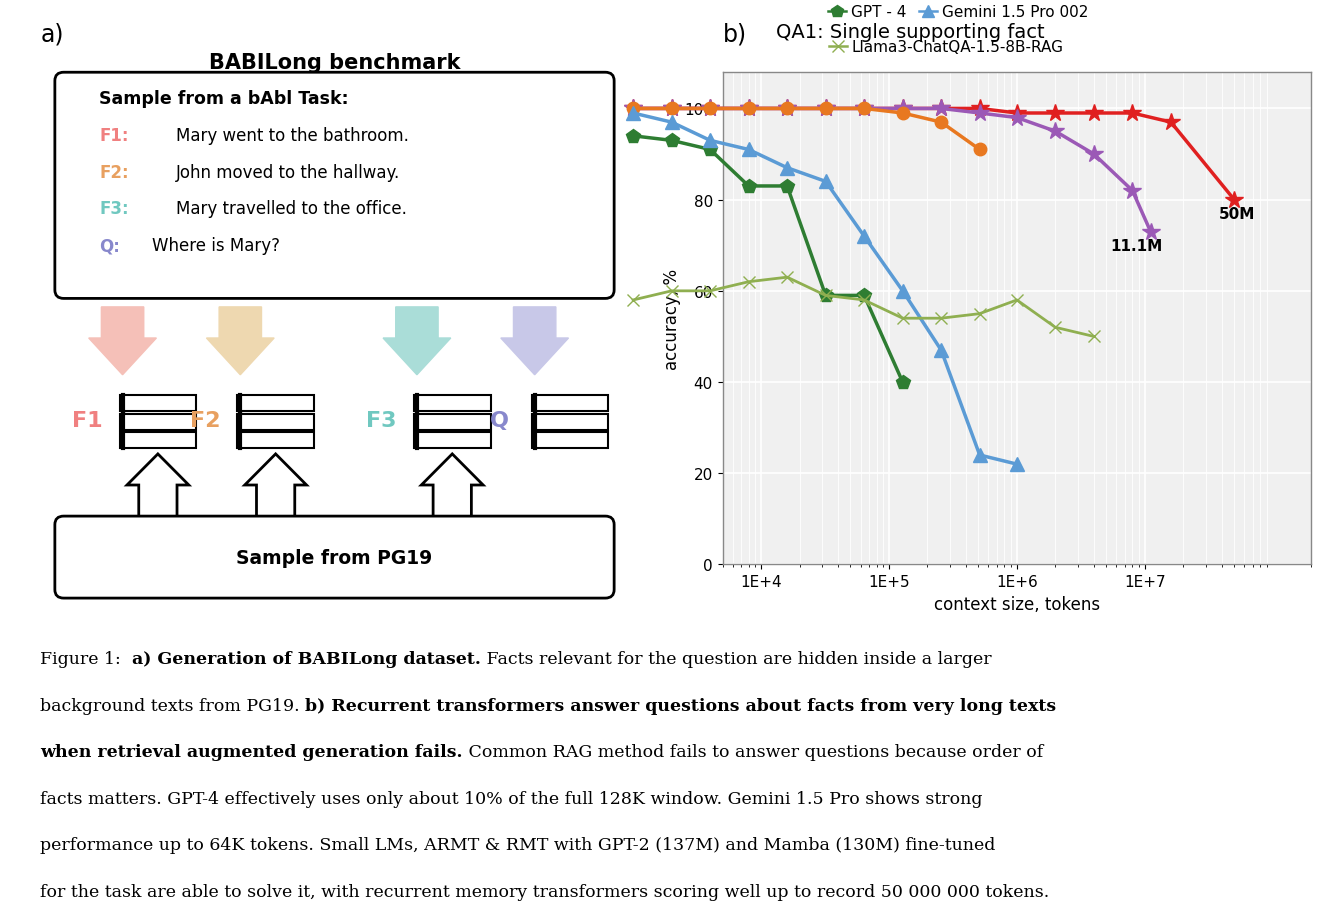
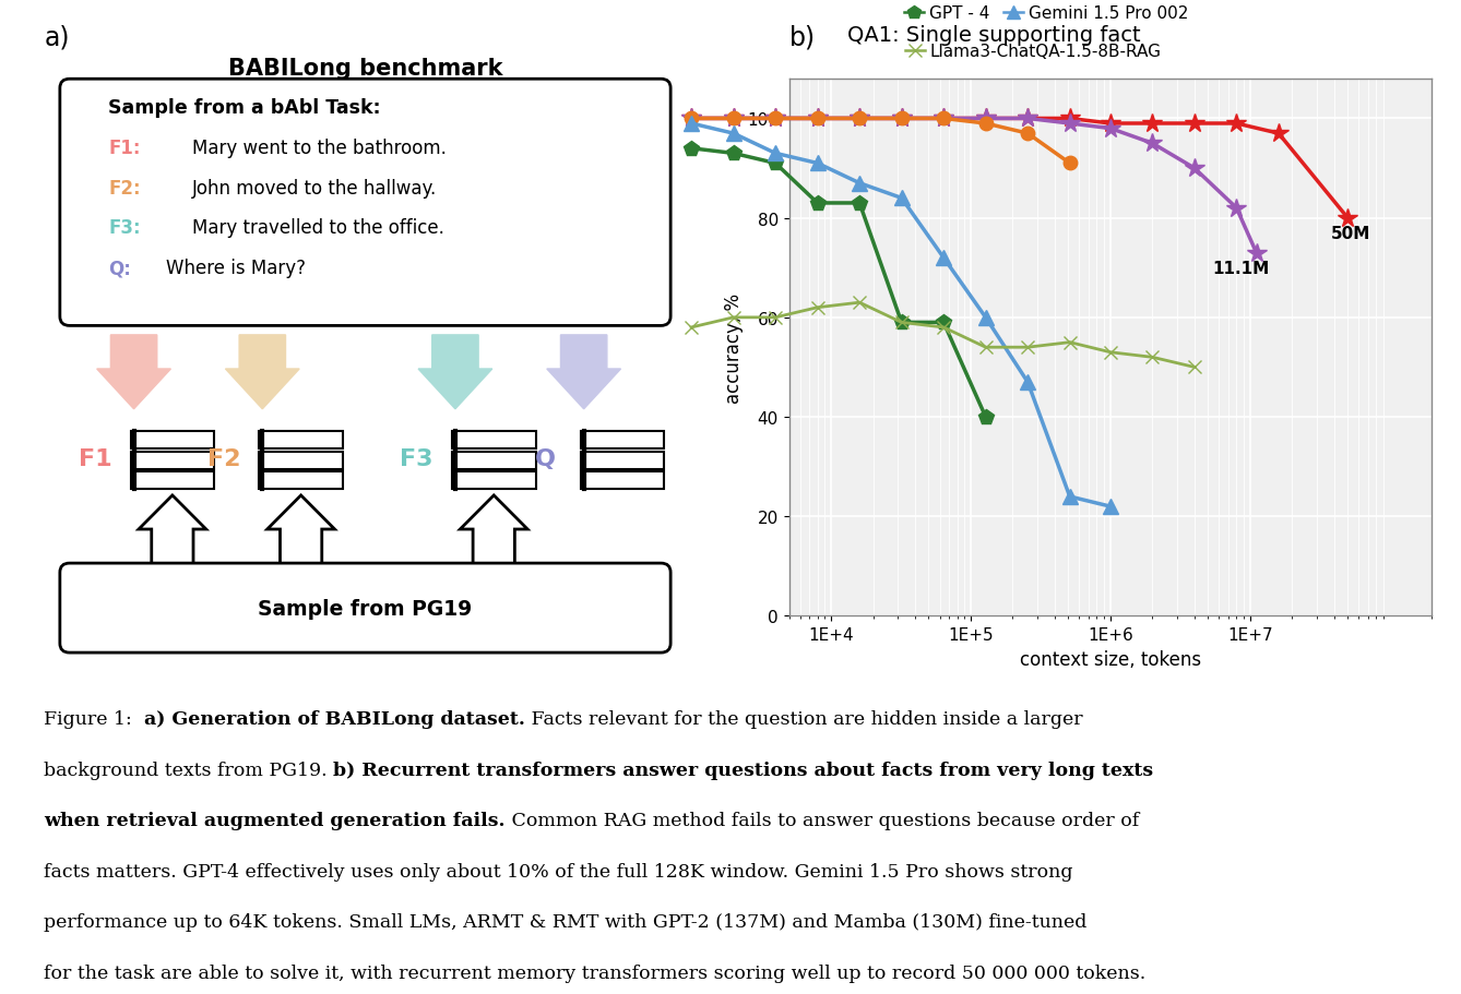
Llama3-ChatQA-1.5-8B-RAG/1E+6: 58 -> 53
